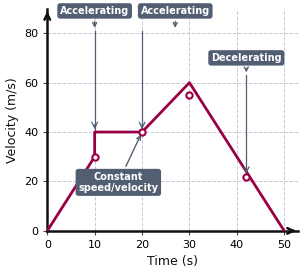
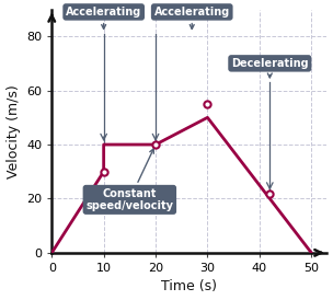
30: 60 -> 50
